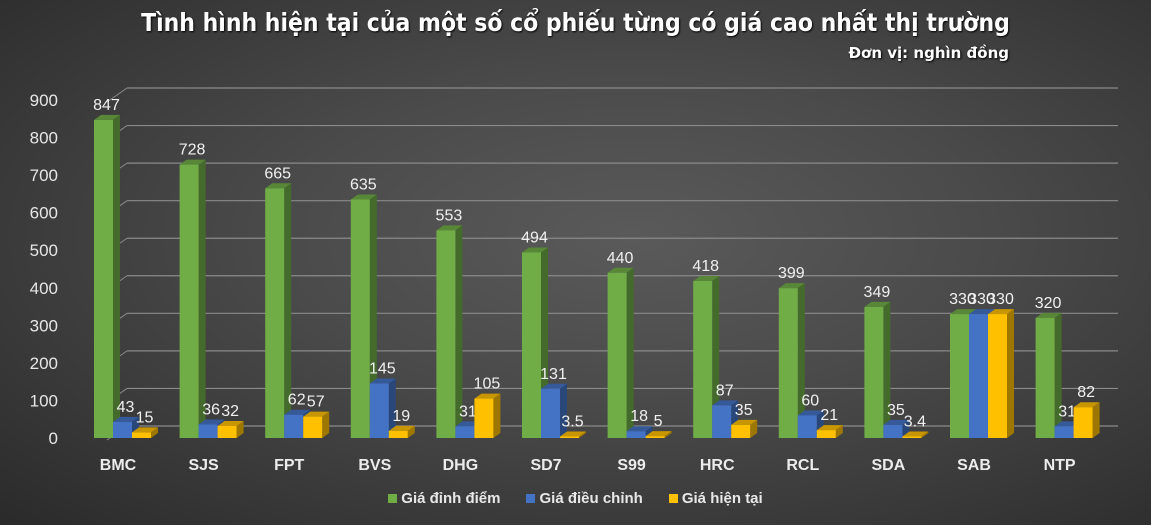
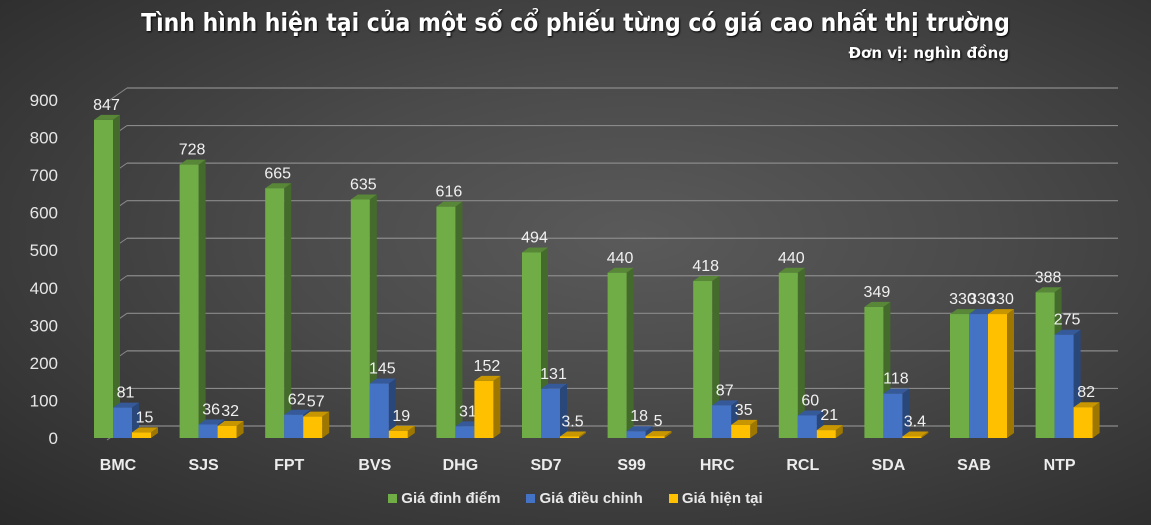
Giá điều chỉnh/BMC: 43 -> 81
Giá đỉnh điểm/DHG: 553 -> 616
Giá hiện tại/DHG: 105 -> 152
Giá đỉnh điểm/RCL: 399 -> 440
Giá điều chỉnh/SDA: 35 -> 118
Giá đỉnh điểm/NTP: 320 -> 388
Giá điều chỉnh/NTP: 31 -> 275
